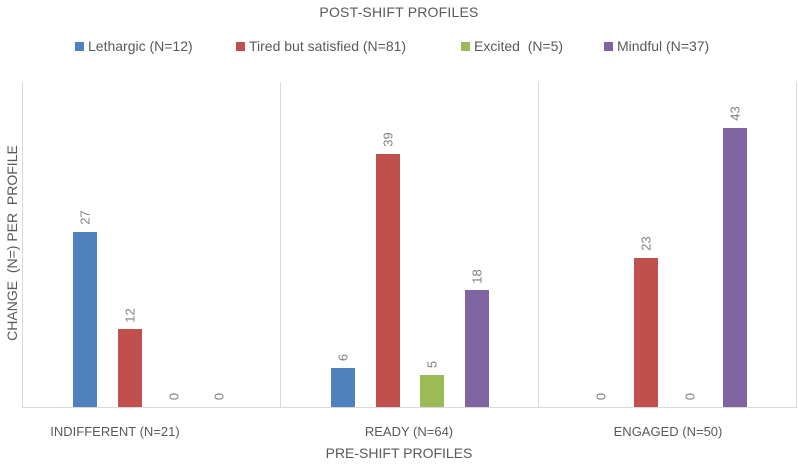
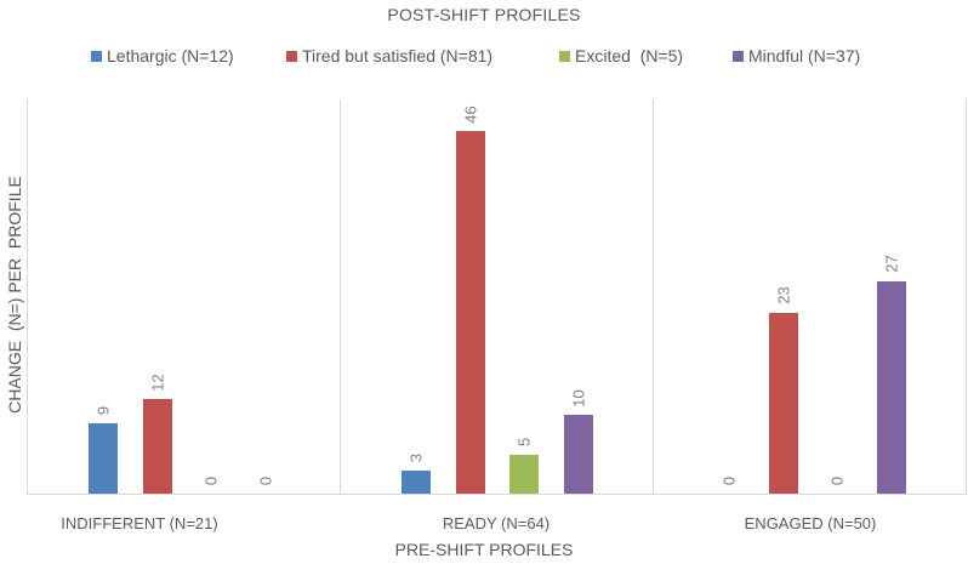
Lethargic (N=12)/INDIFFERENT (N=21): 27 -> 9
Lethargic (N=12)/READY (N=64): 6 -> 3
Tired but satisfied (N=81)/READY (N=64): 39 -> 46
Mindful (N=37)/READY (N=64): 18 -> 10
Mindful (N=37)/ENGAGED (N=50): 43 -> 27
